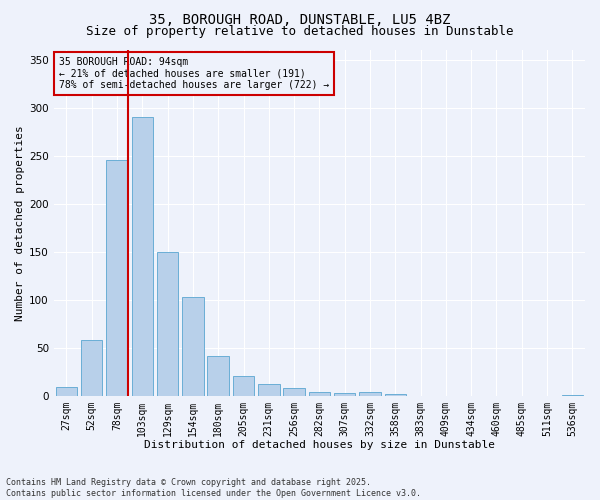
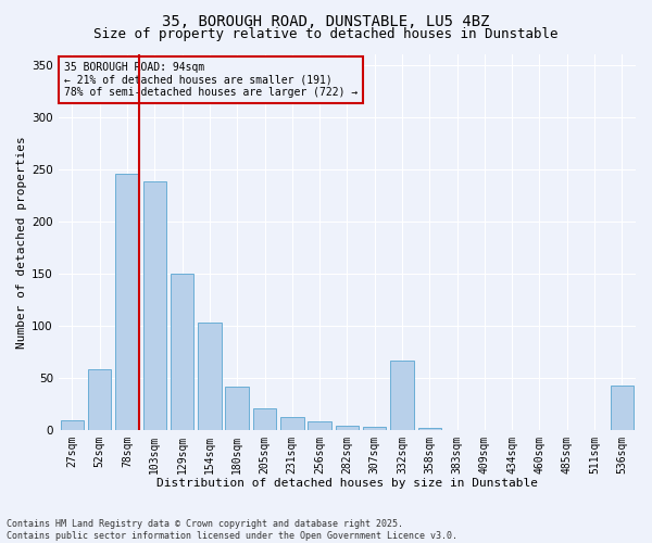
103sqm: 290 -> 238
332sqm: 4 -> 66
536sqm: 1 -> 42
